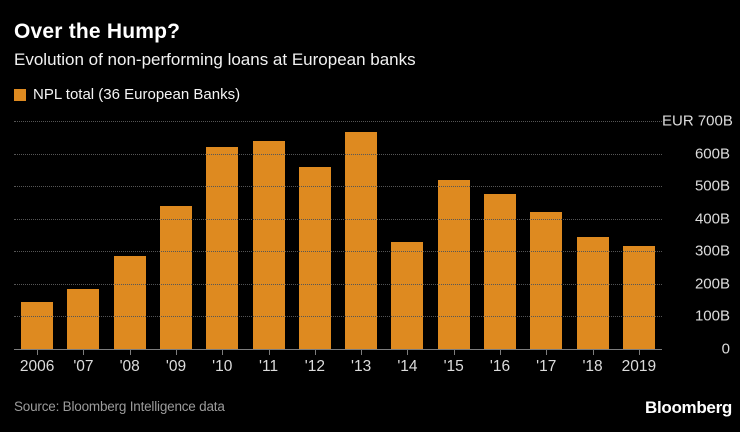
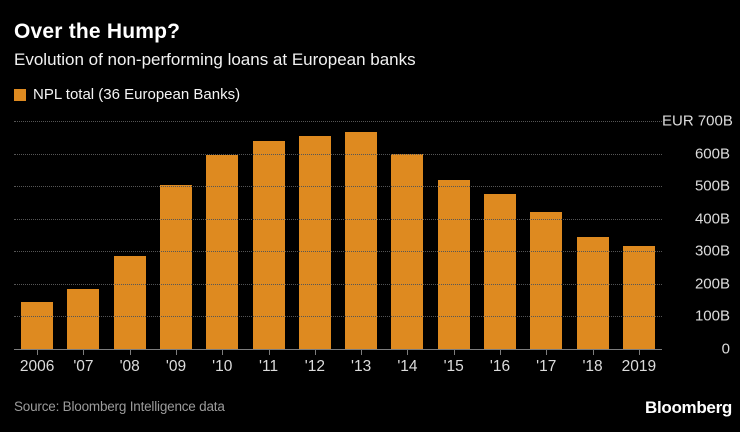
'09: 440B -> 500B
'10: 620B -> 600B
'12: 560B -> 660B
'14: 330B -> 600B
